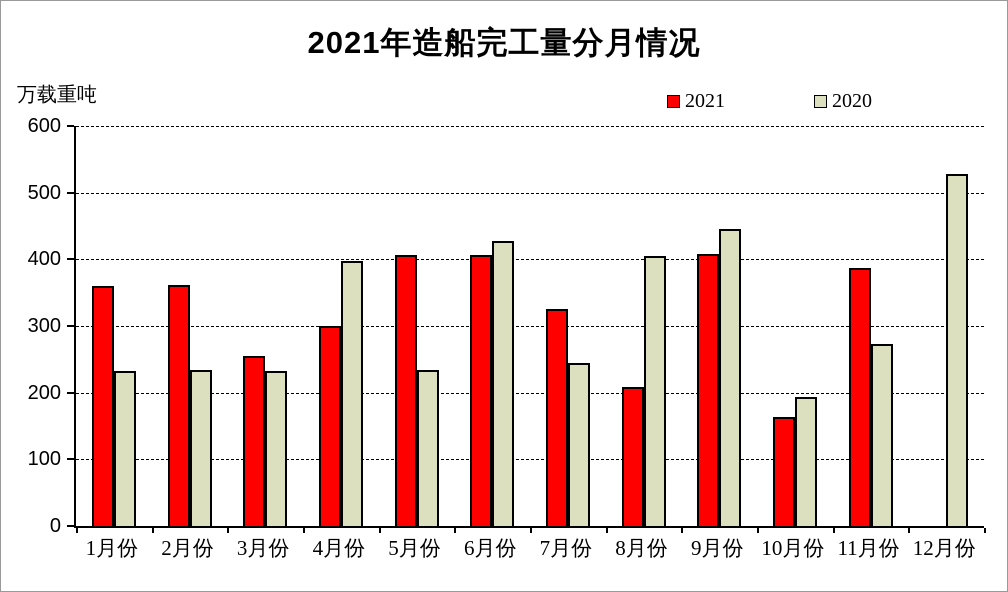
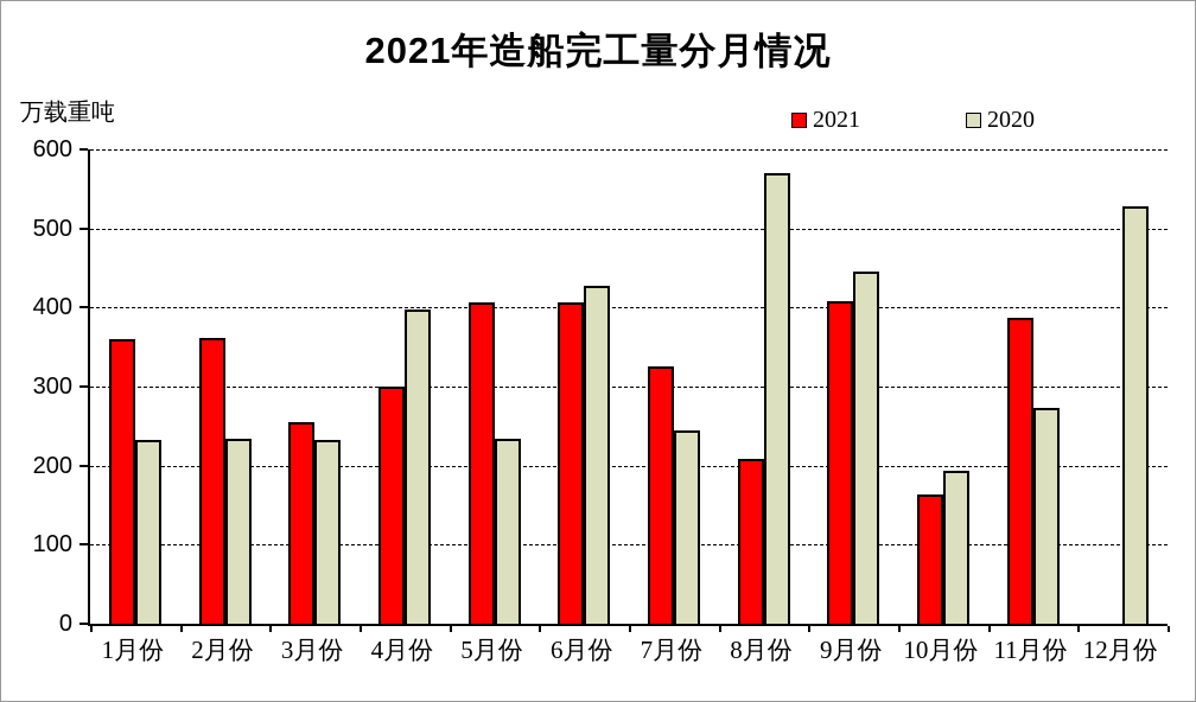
2020/8月份: 400 -> 570
